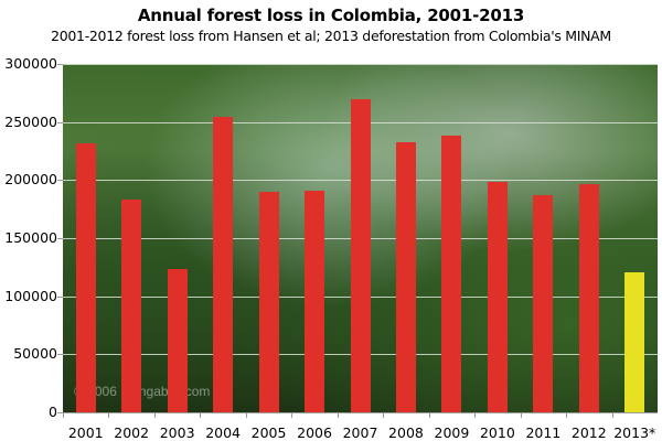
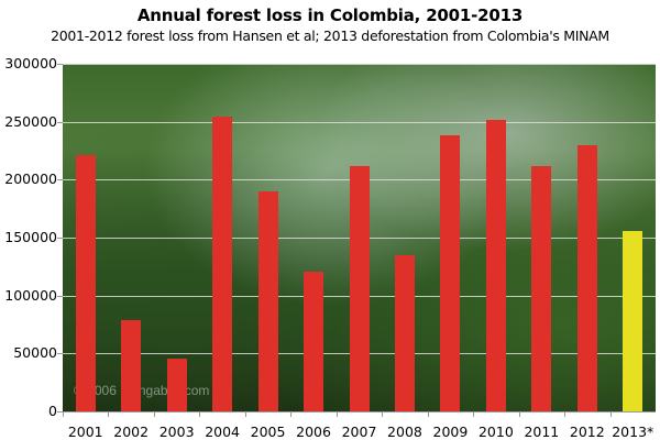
2001: 232000 -> 221000
2002: 183000 -> 79000
2003: 123000 -> 46000
2006: 191000 -> 121000
2007: 270000 -> 212000
2008: 233000 -> 135000
2010: 198000 -> 252000
2011: 187000 -> 212000
2012: 197000 -> 230000
2013*: 121000 -> 156000
